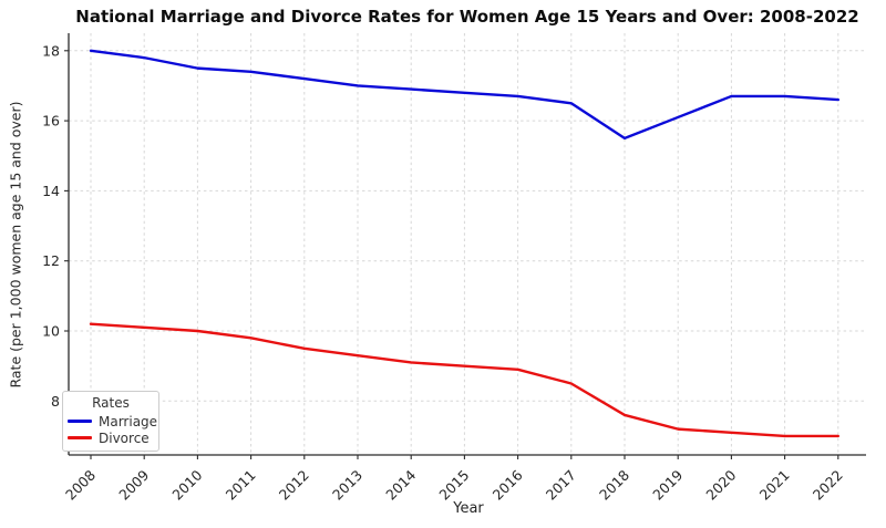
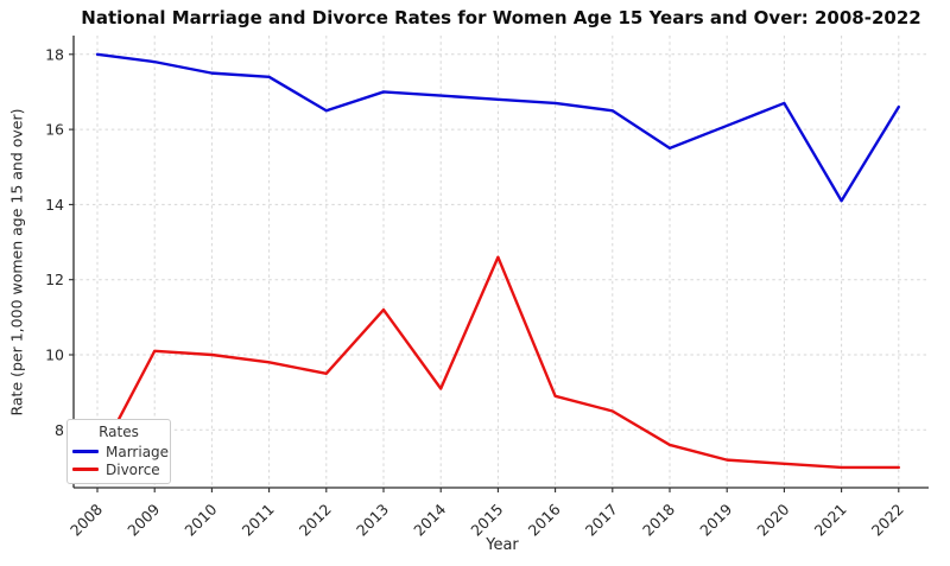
Divorce/2008: 10.2 -> 7.2
Marriage/2012: 17.2 -> 16.5
Divorce/2013: 9.3 -> 11.2
Divorce/2015: 9.0 -> 12.6
Marriage/2021: 16.7 -> 14.1
